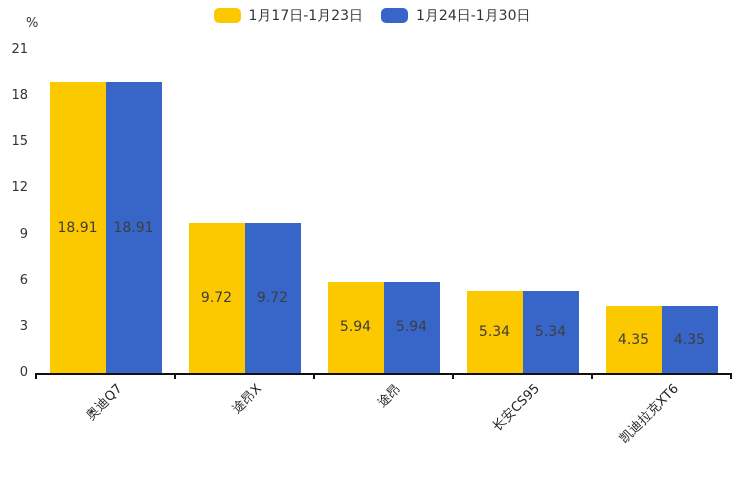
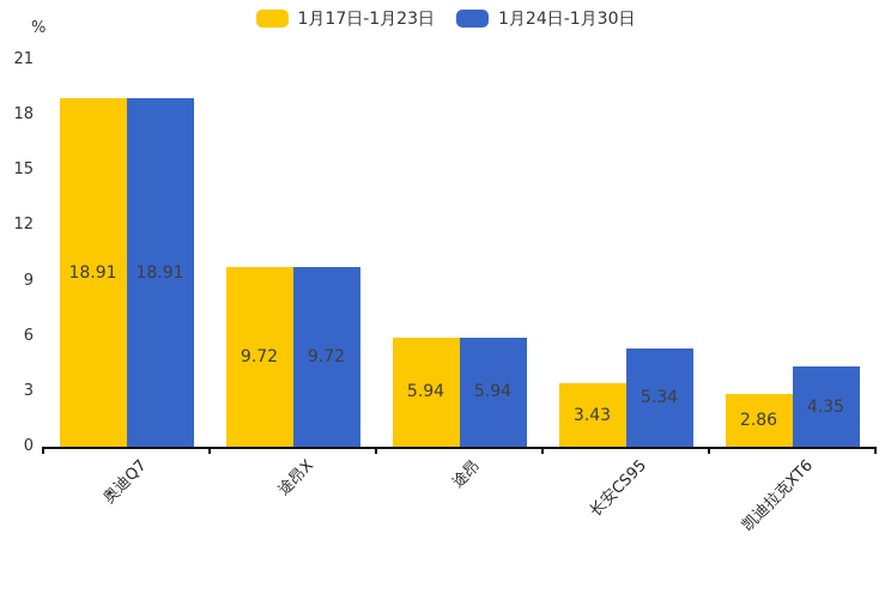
1月17日-1月23日/长安CS95: 5.34 -> 3.43
1月17日-1月23日/凯迪拉克XT6: 4.35 -> 2.86
